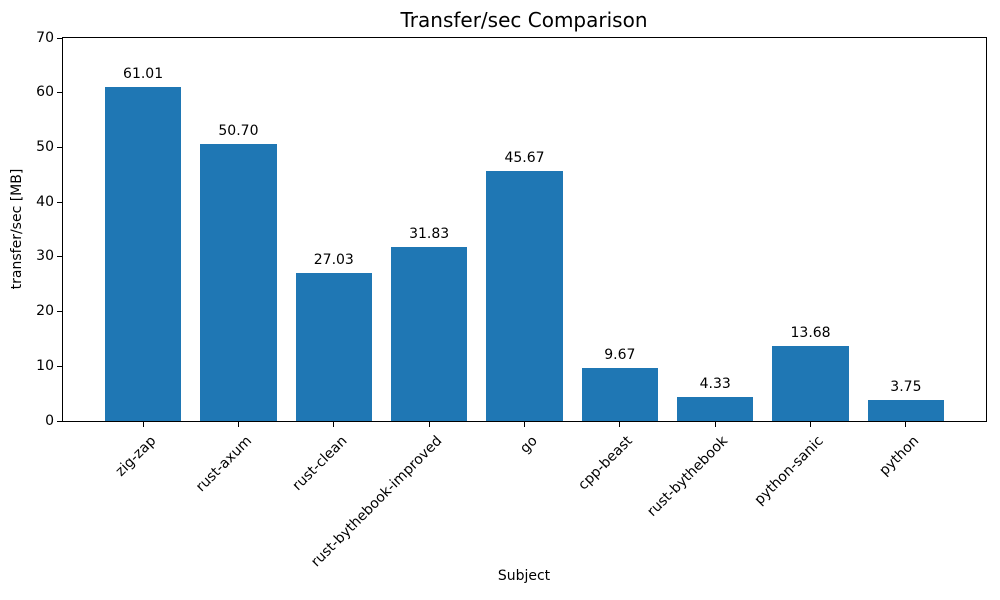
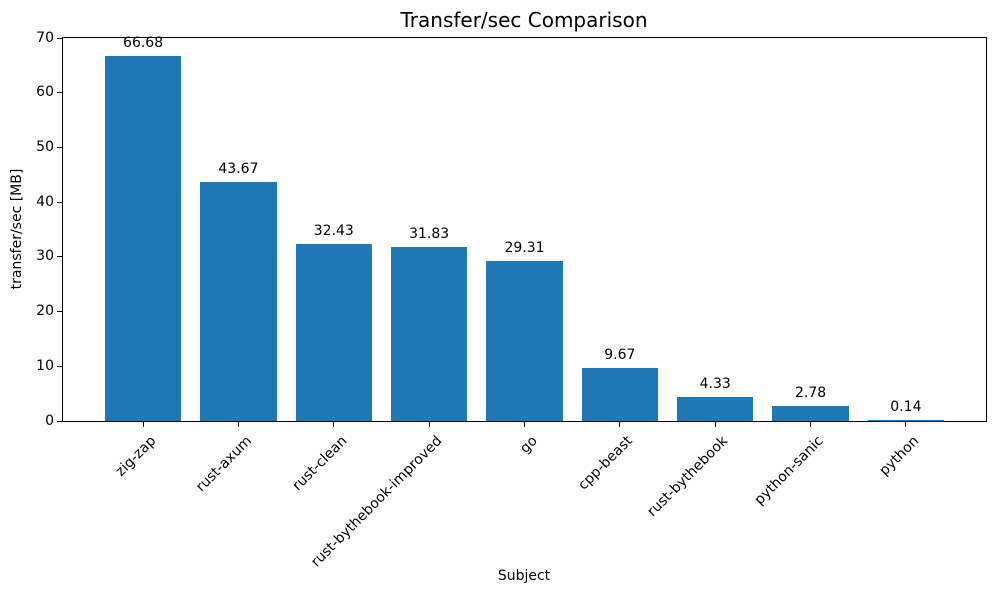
zig-zap: 61.01 -> 66.68
rust-axum: 50.70 -> 43.67
rust-clean: 27.03 -> 32.43
go: 45.67 -> 29.31
python-sanic: 13.68 -> 2.78
python: 3.75 -> 0.14
